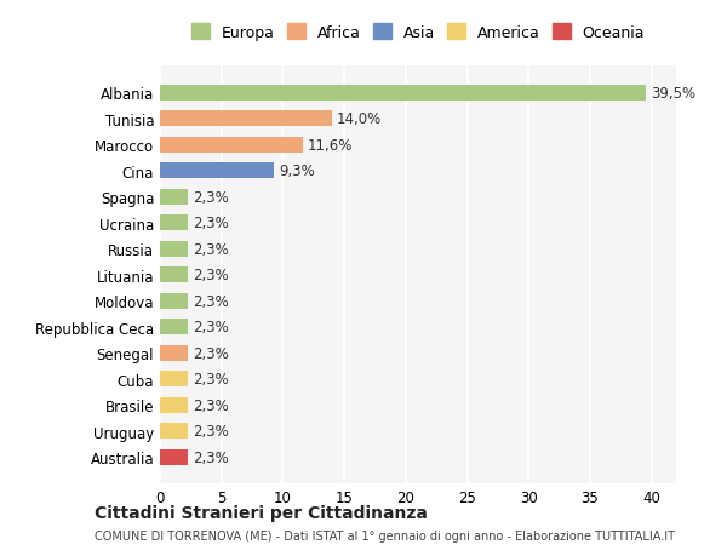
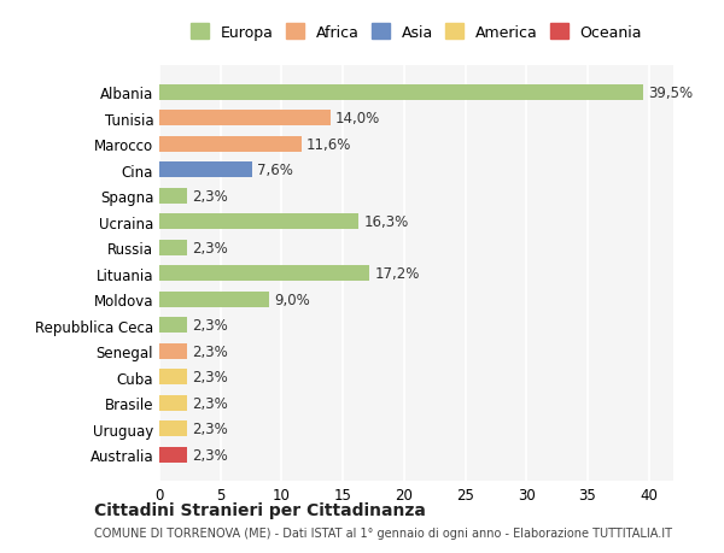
Cina: 9,3% -> 7,6%
Ucraina: 2,3% -> 16,3%
Lituania: 2,3% -> 17,2%
Moldova: 2,3% -> 9,0%
